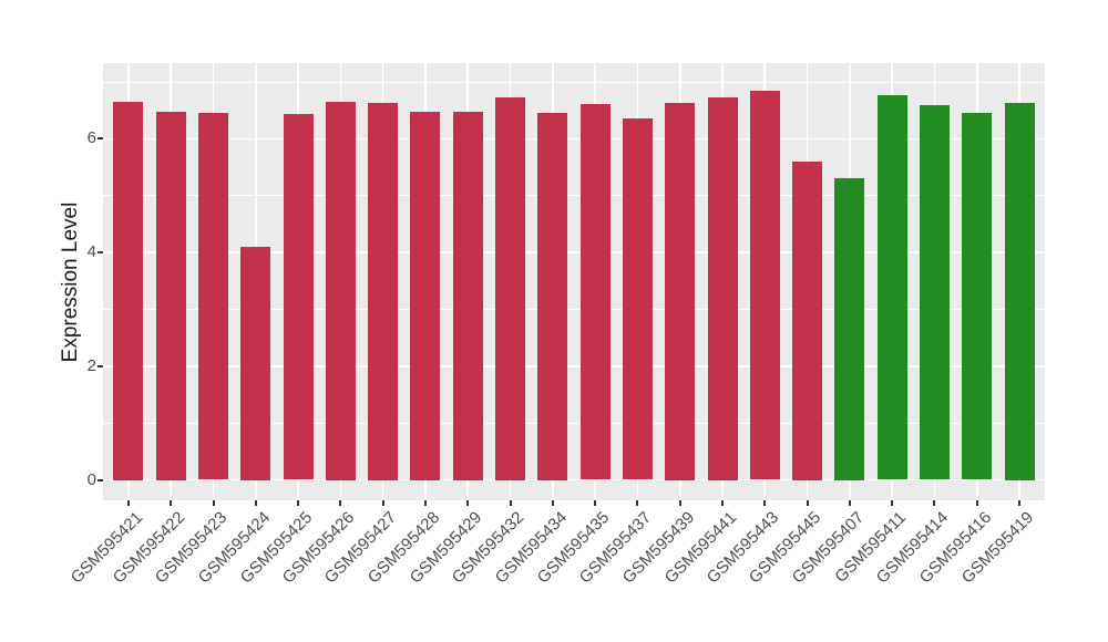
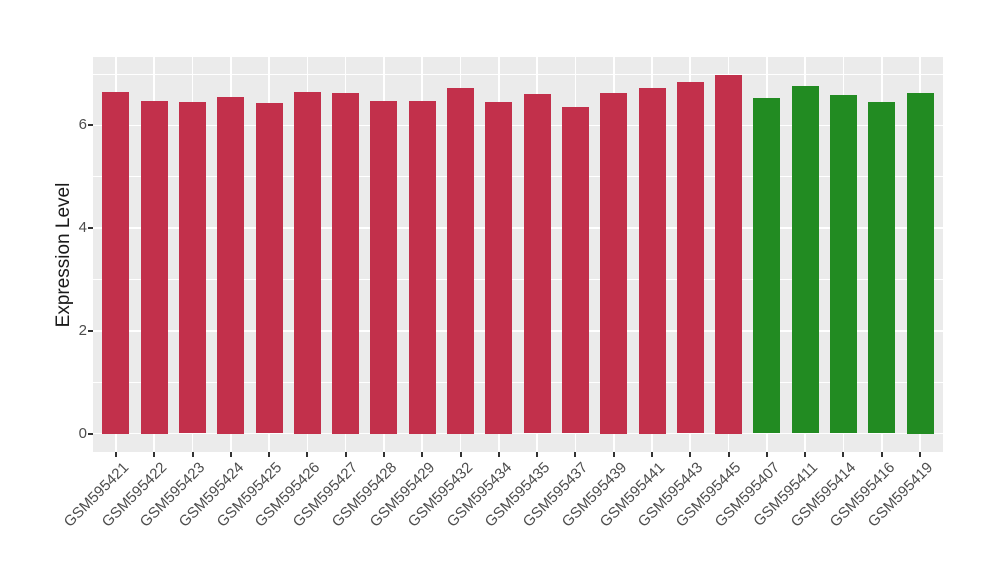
GSM595424: 4.1 -> 6.5
GSM595445: 5.6 -> 7.0
GSM595407: 5.3 -> 6.5
